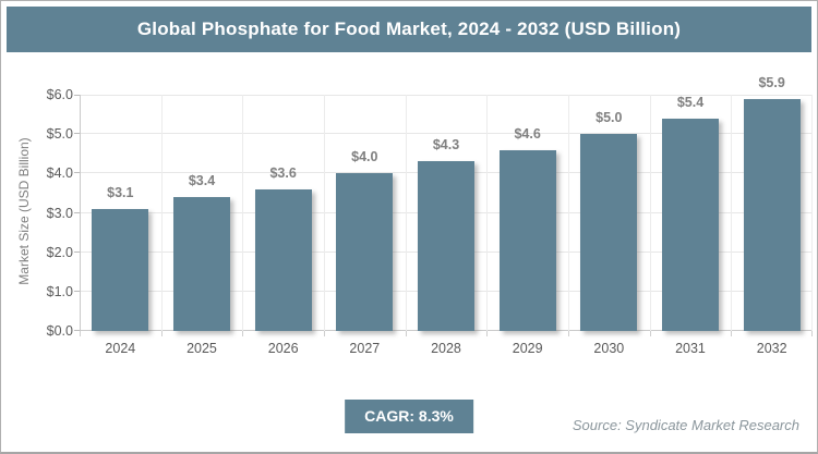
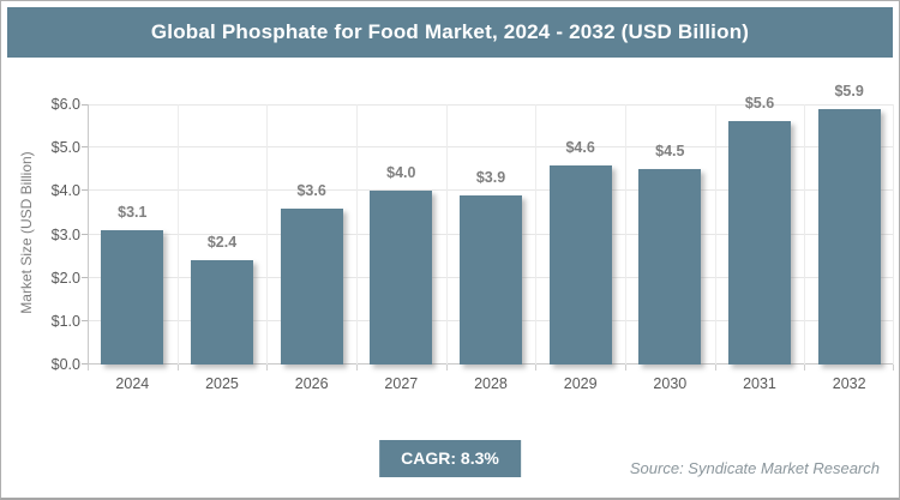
2025: $3.4 -> $2.4
2028: $4.3 -> $3.9
2030: $5.0 -> $4.5
2031: $5.4 -> $5.6
